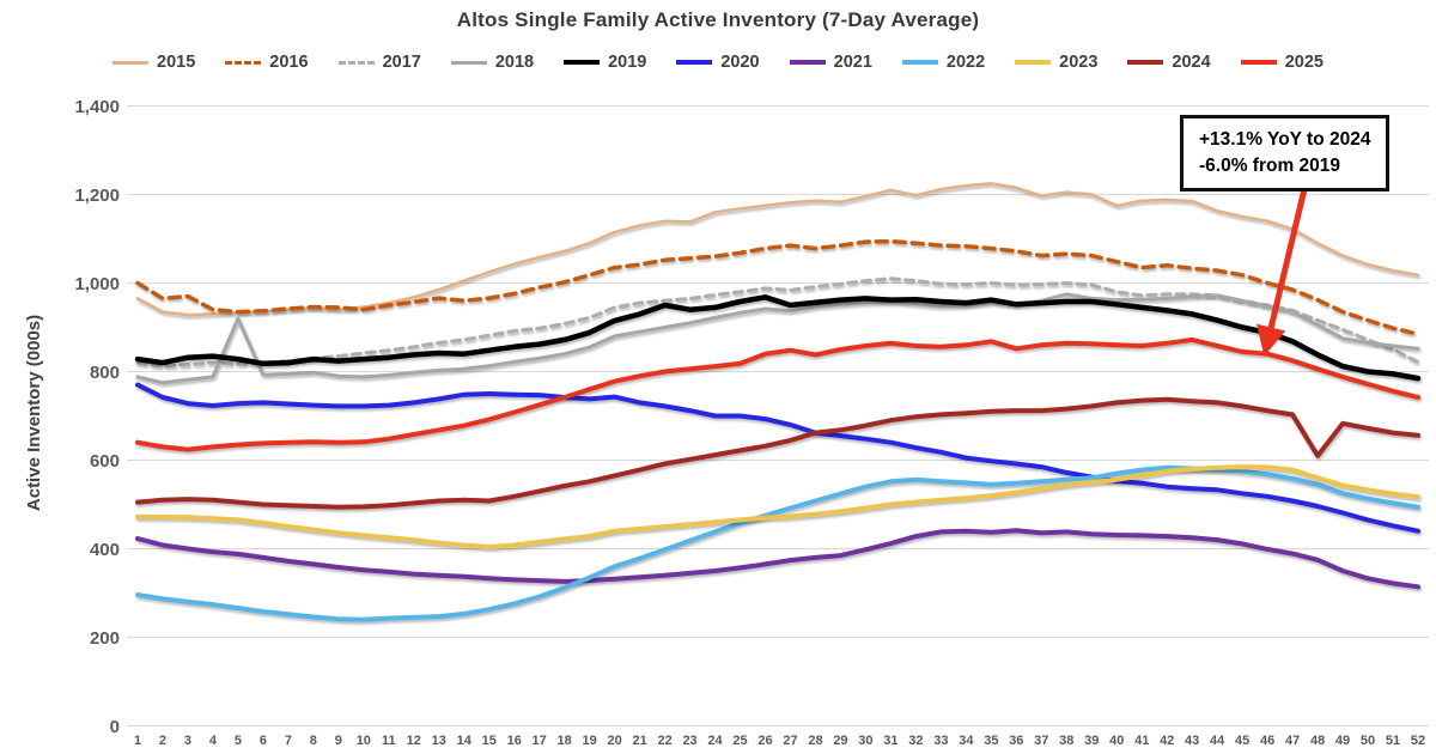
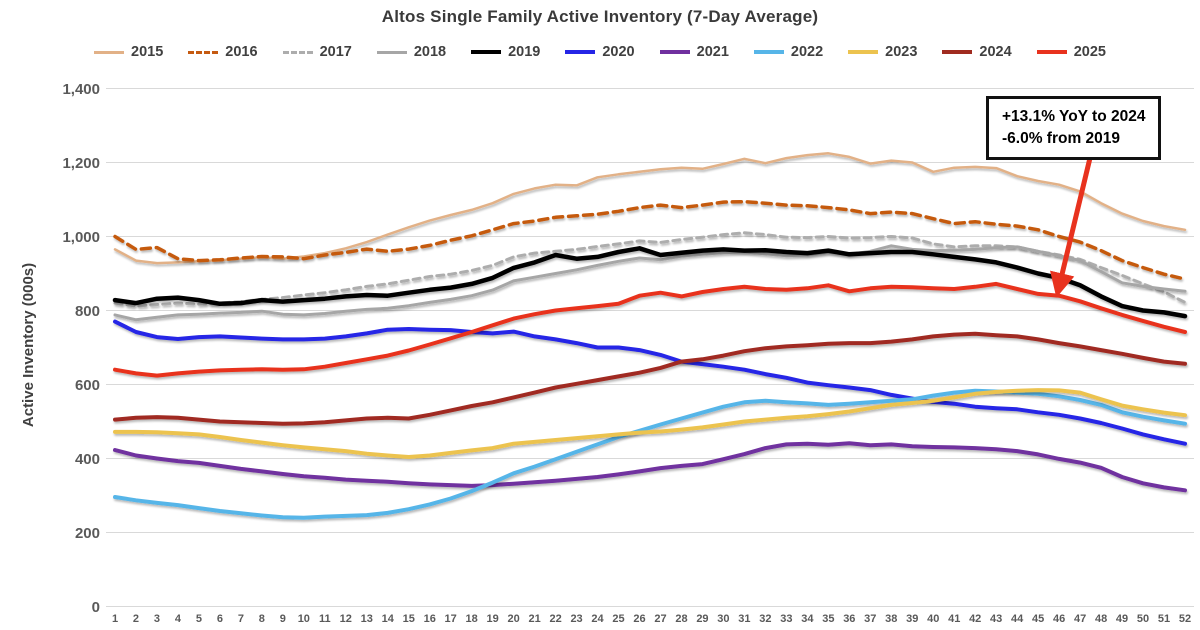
2018/5: 920 -> 790
2024/48: 610 -> 690
